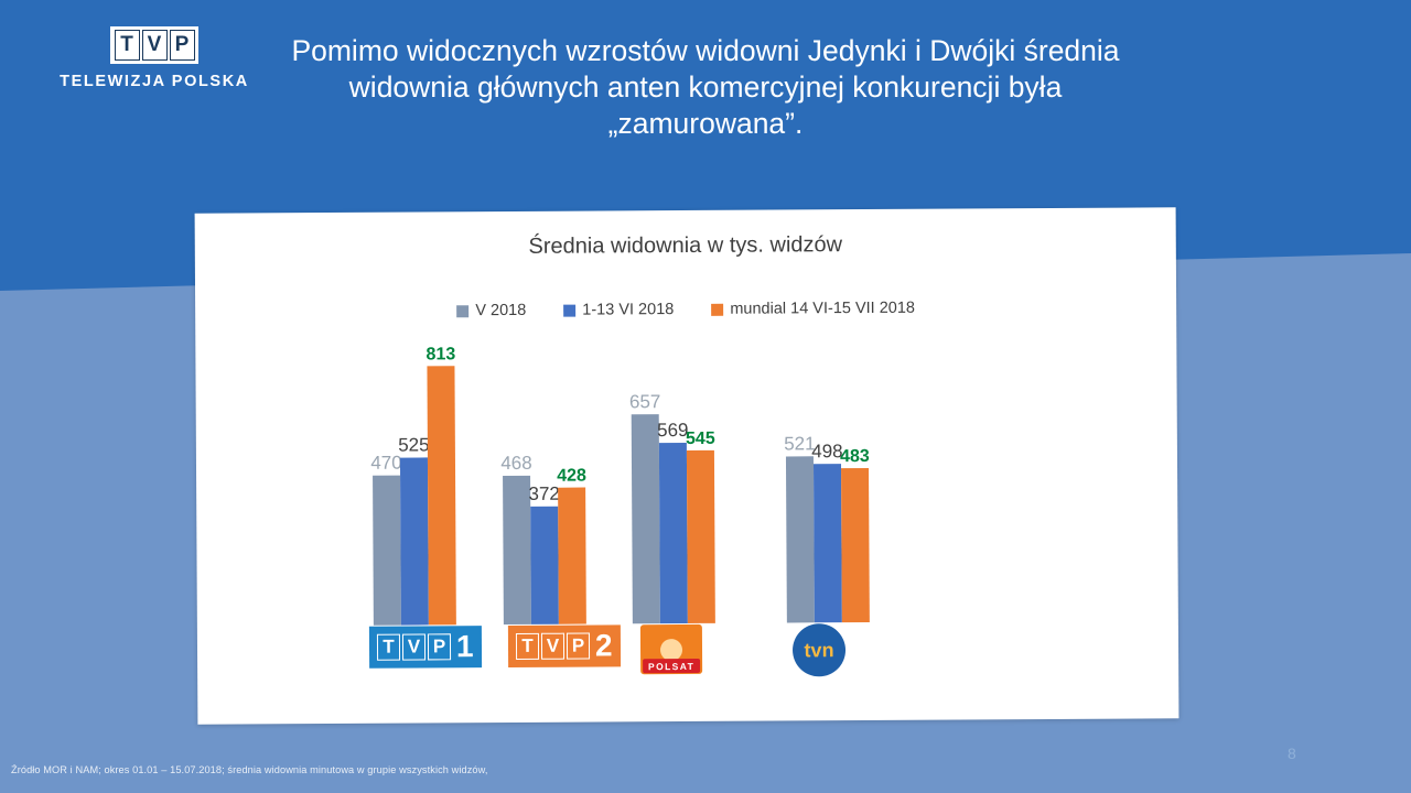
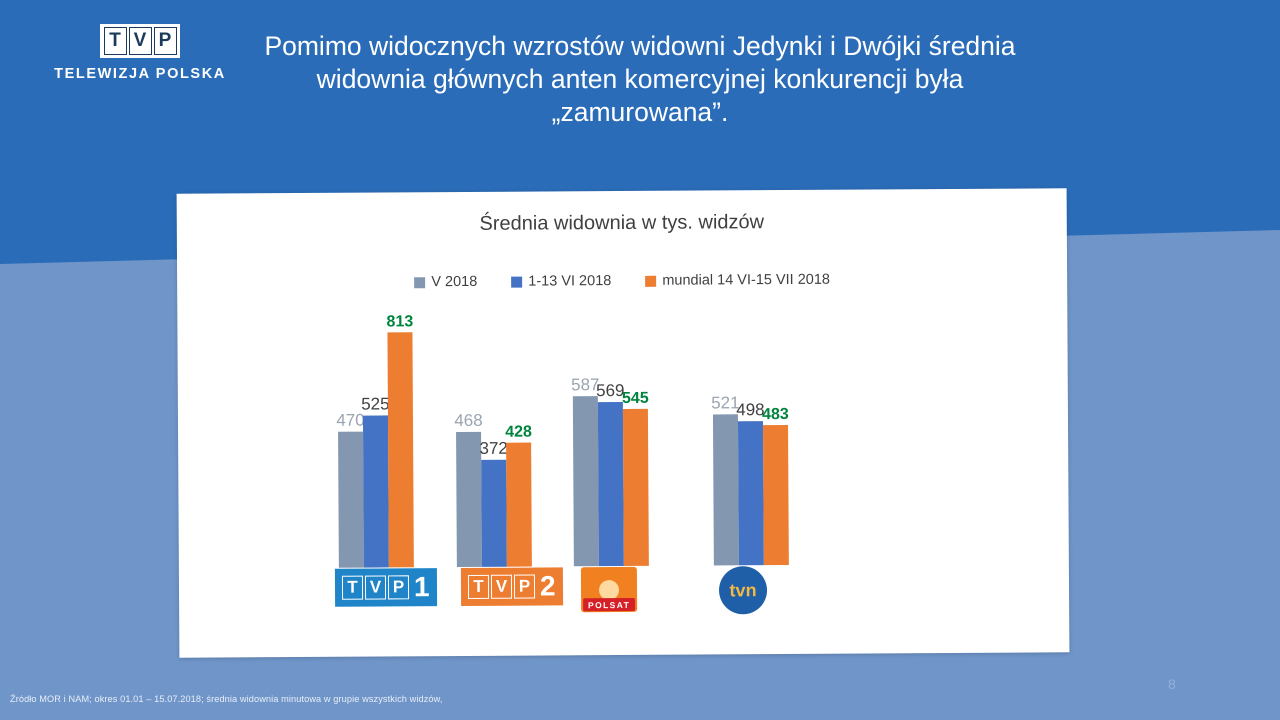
V 2018/POLSAT: 657 -> 587
